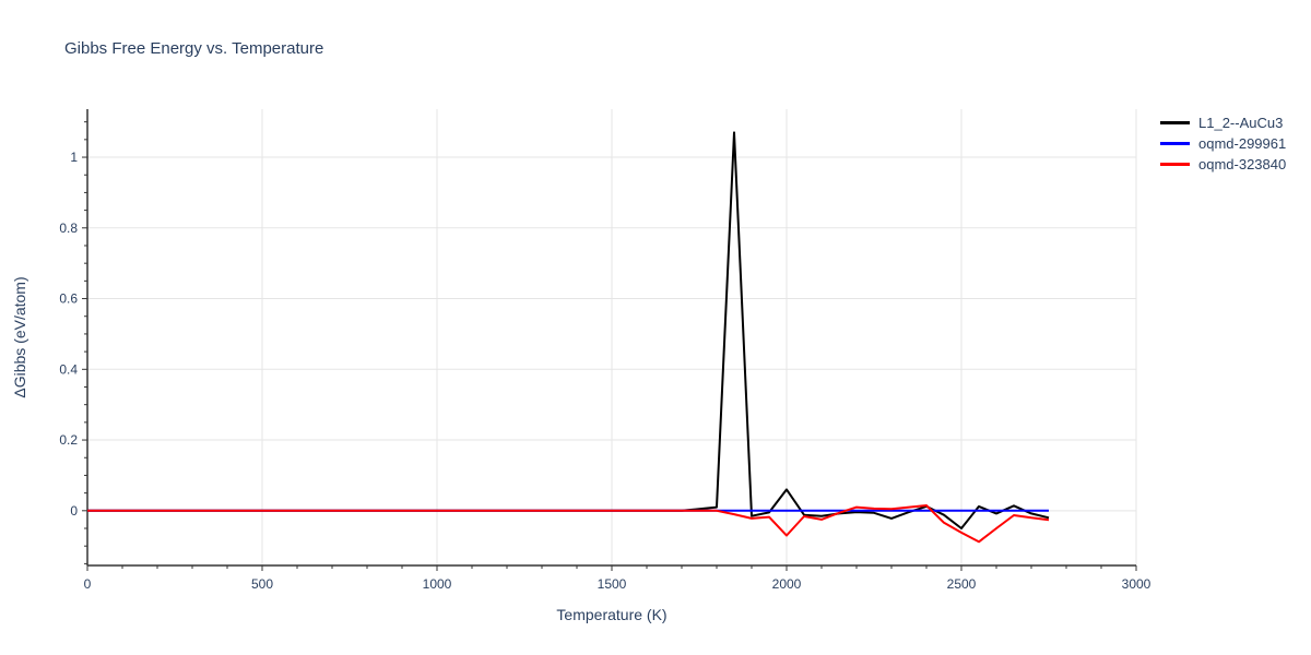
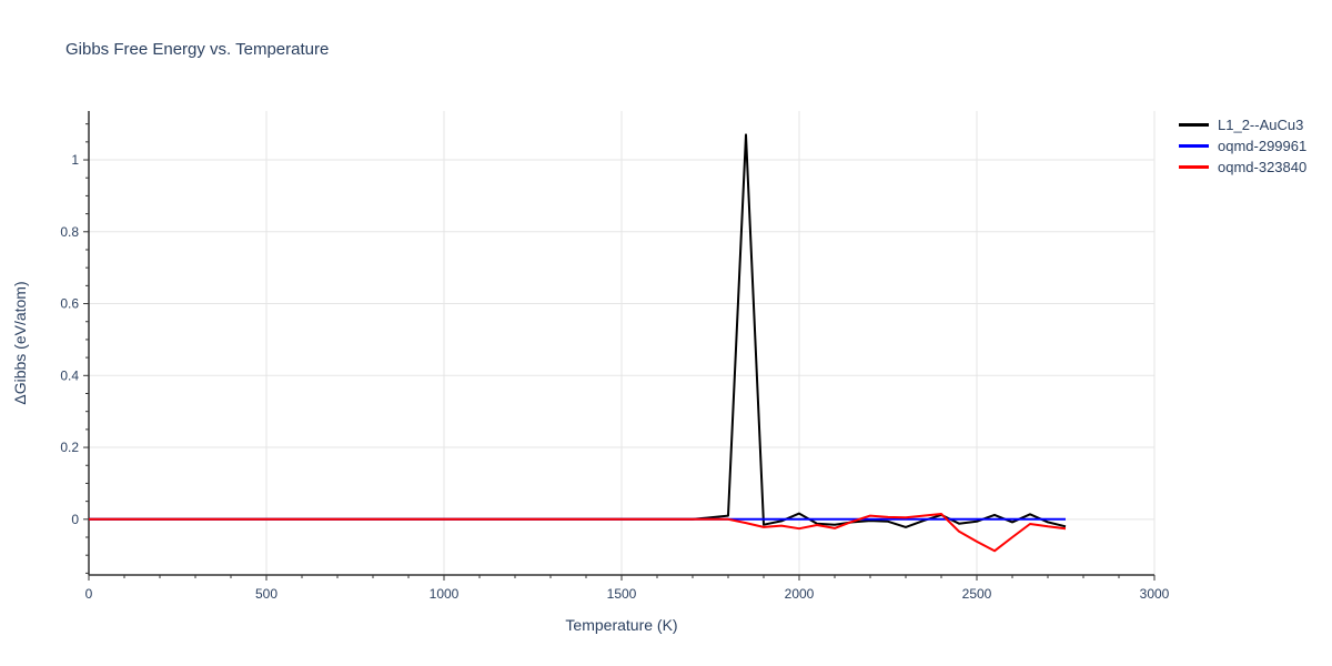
L1_2--AuCu3/2000: 0.06 -> 0.02
oqmd-323840/2000: -0.07 -> -0.03
L1_2--AuCu3/2500: -0.05 -> -0.01
